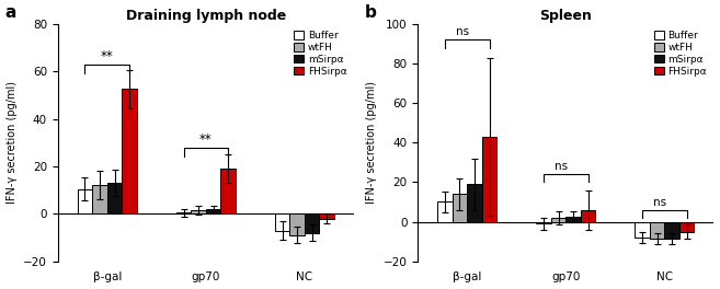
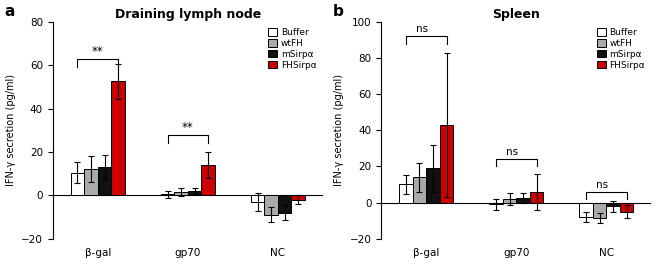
Draining lymph node/FHSirpα/gp70: 19.0 -> 14.0
Draining lymph node/Buffer/NC: -7.0 -> -3.0
Spleen/mSirpα/NC: -8 -> -2
